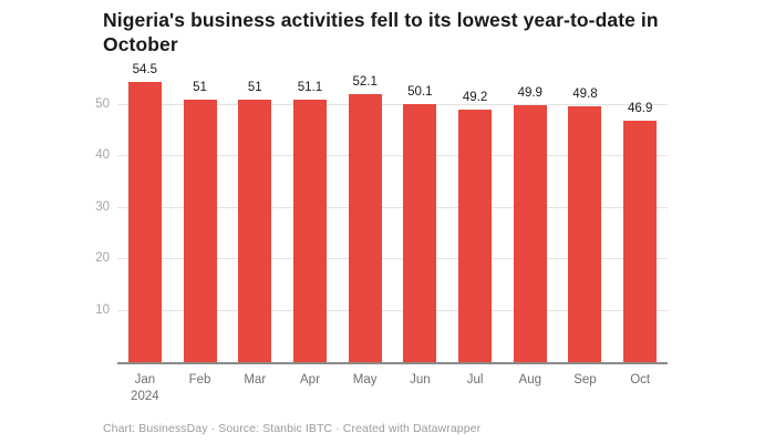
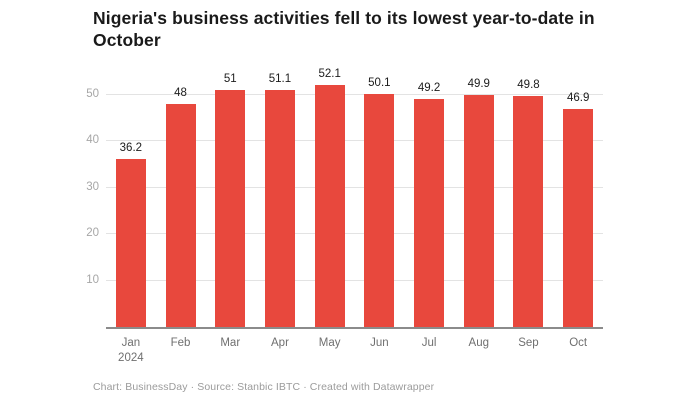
Jan: 54.5 -> 36.2
Feb: 51 -> 48
